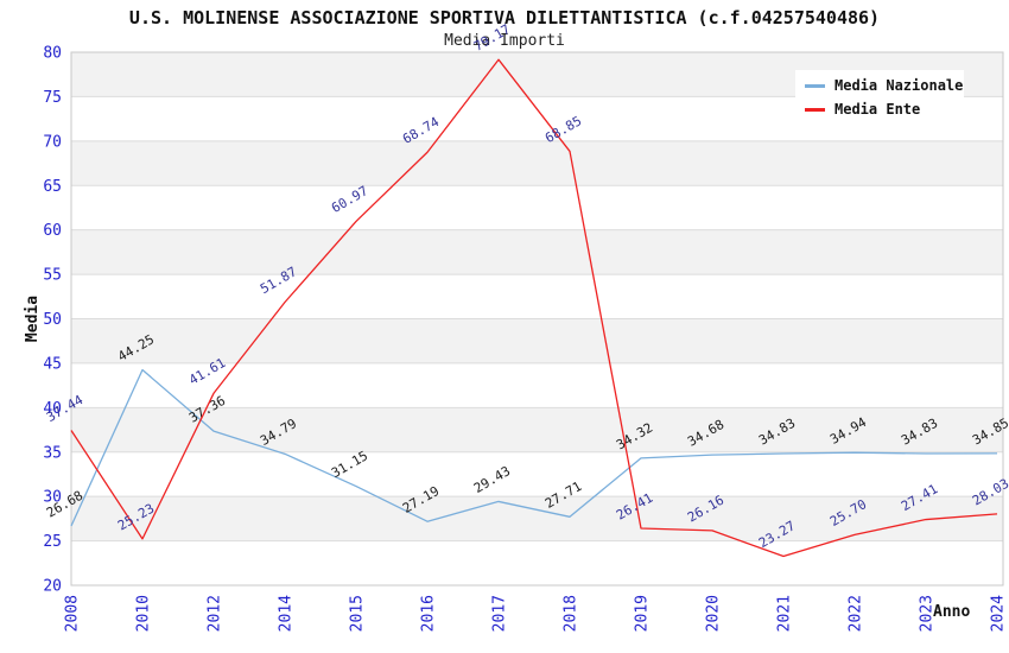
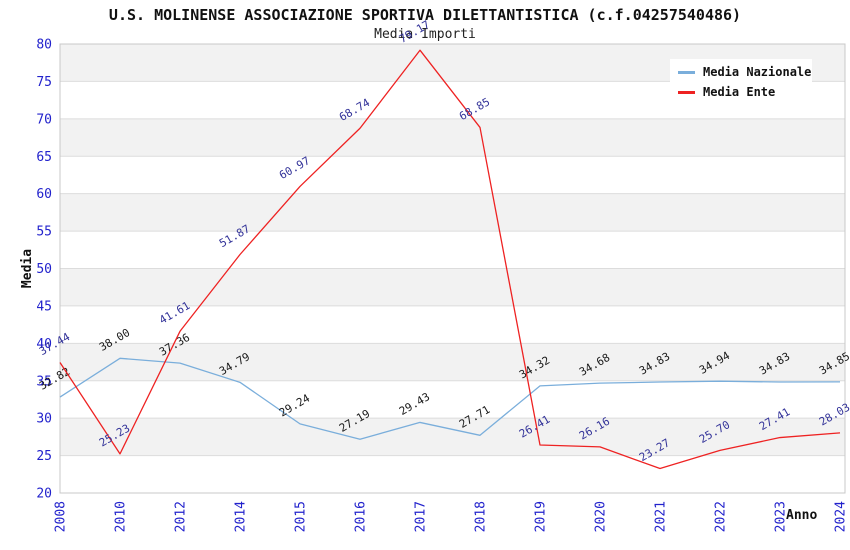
Media Nazionale/2008: 26.68 -> 32.82
Media Nazionale/2010: 44.25 -> 38.00
Media Nazionale/2015: 31.15 -> 29.24
